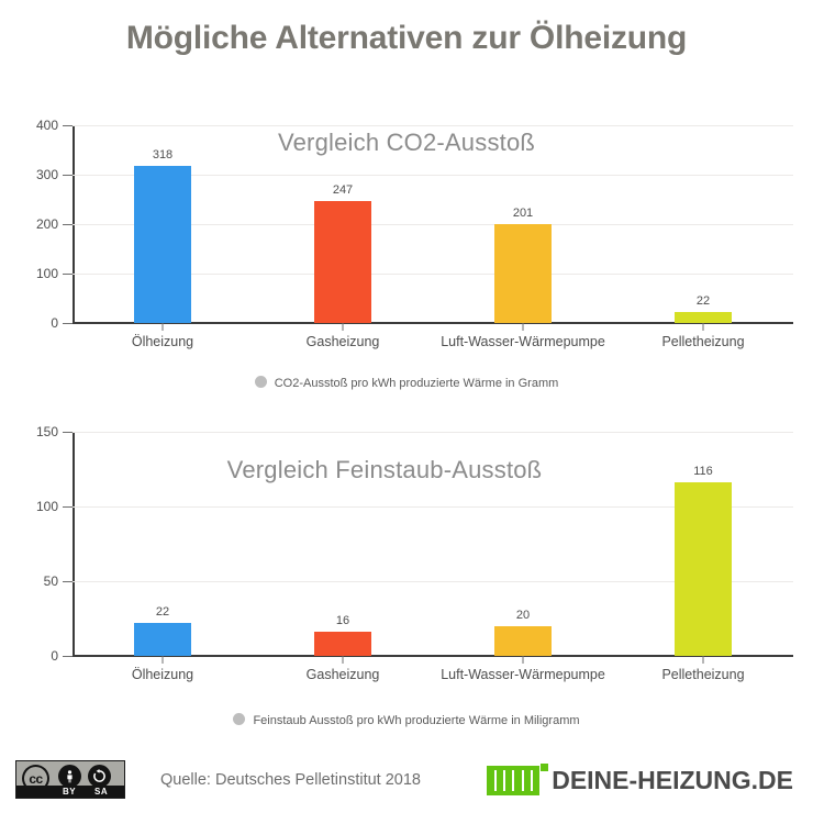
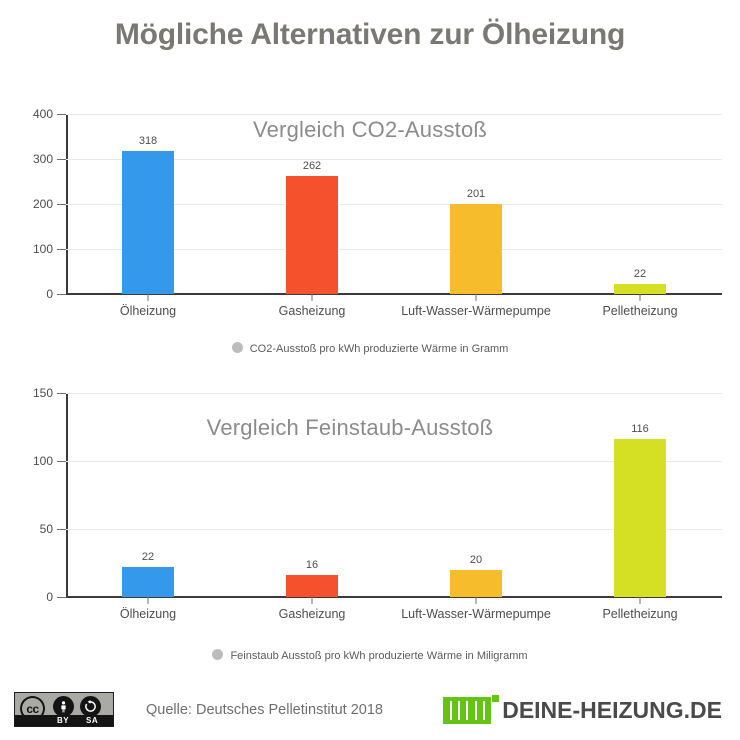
Vergleich CO2-Ausstoß/Gasheizung: 247 -> 262
